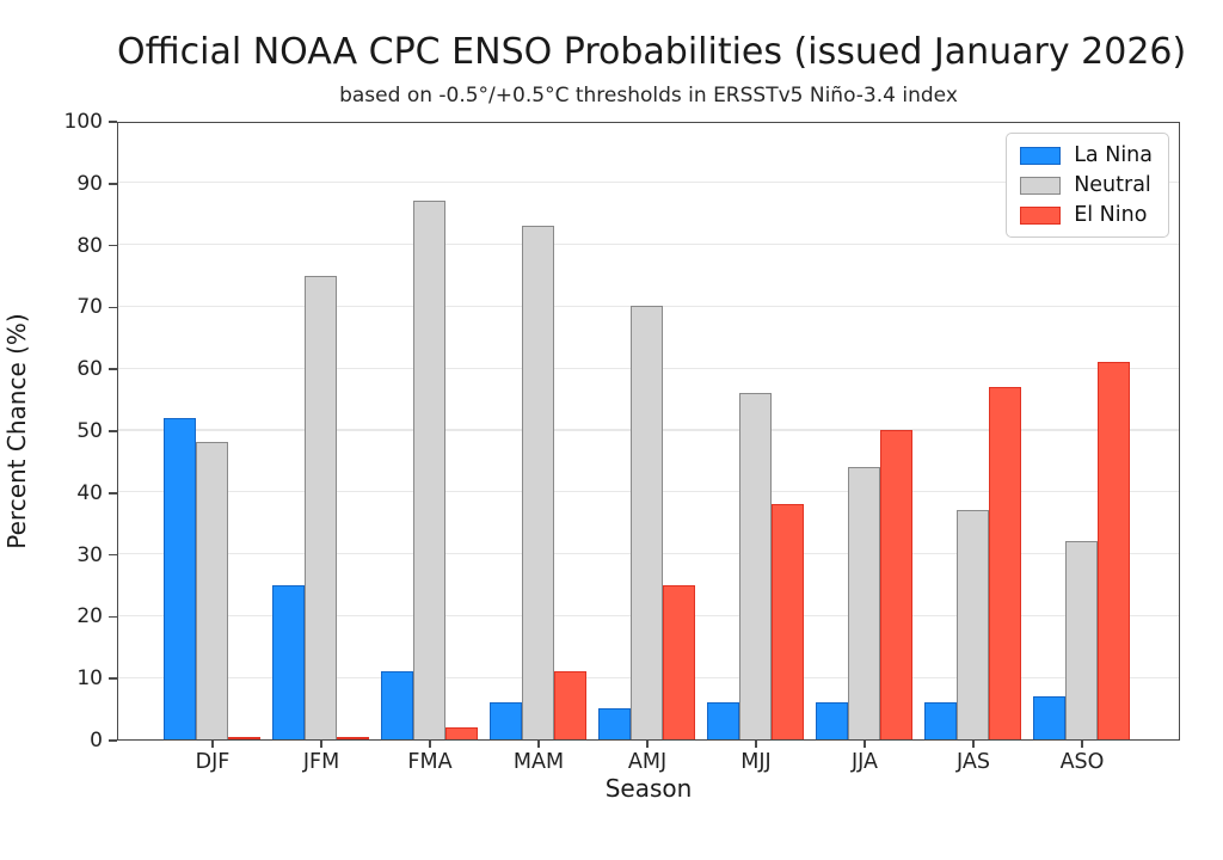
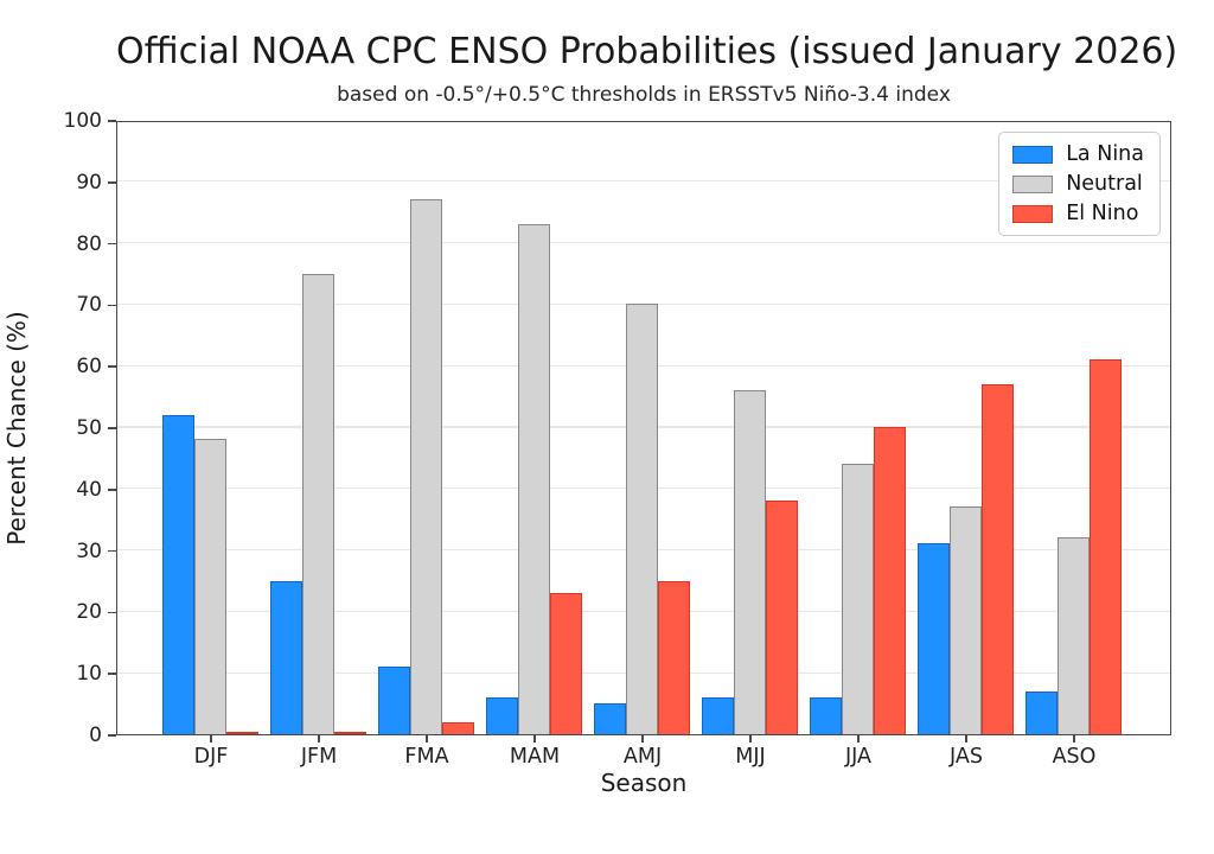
El Nino/MAM: 11 -> 23
La Nina/JAS: 6 -> 31
